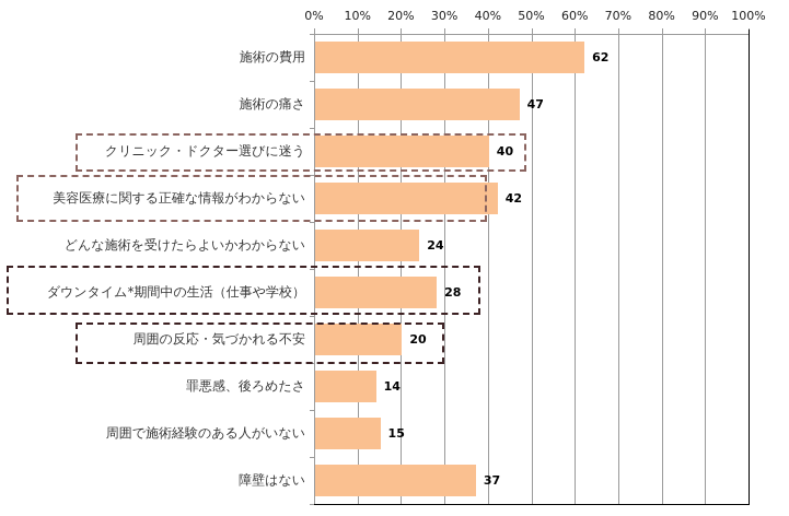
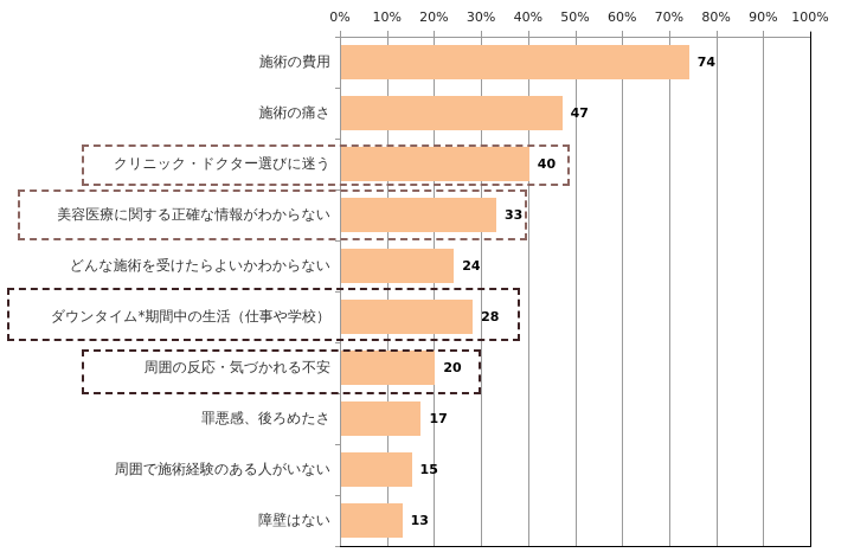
施術の費用: 62 -> 74
美容医療に関する正確な情報がわからない: 42 -> 33
罪悪感、後ろめたさ: 14 -> 17
障壁はない: 37 -> 13
